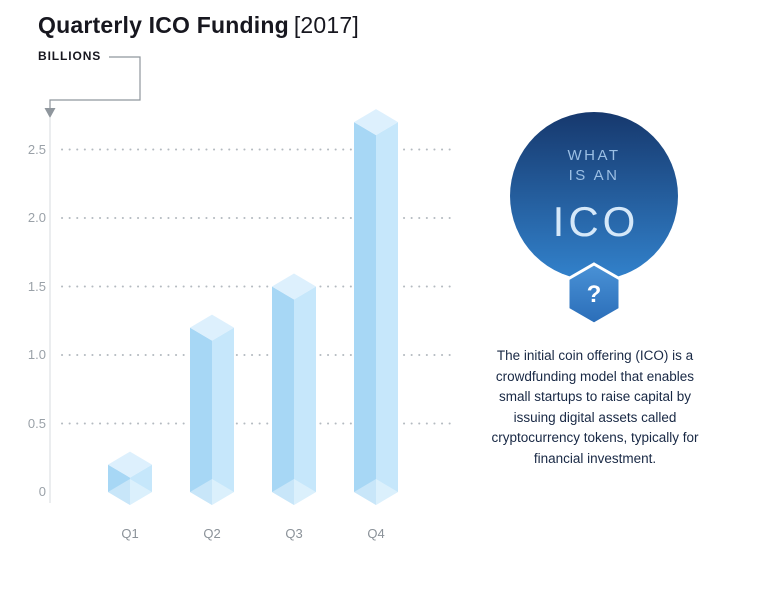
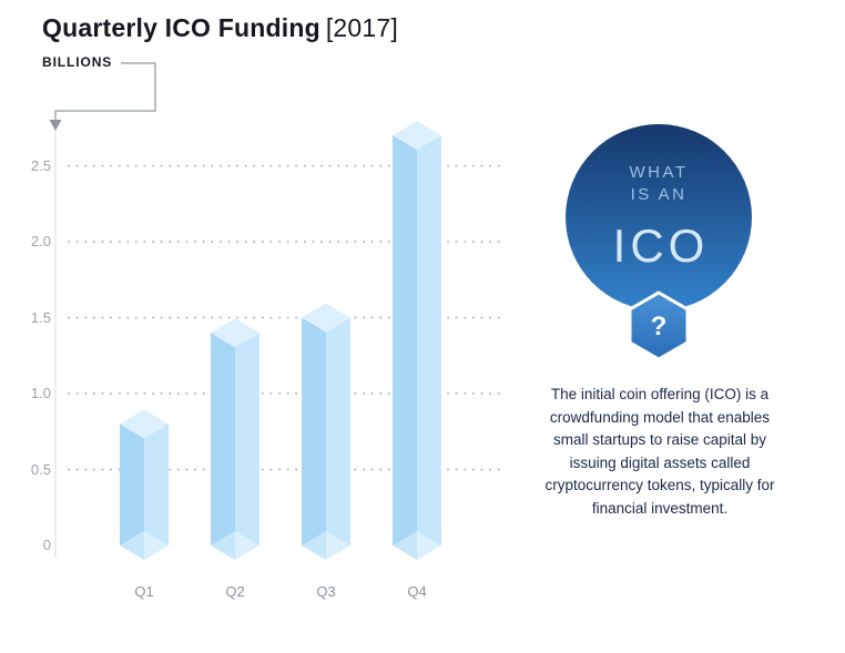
Q1: 0.2 -> 0.8
Q2: 1.2 -> 1.4
